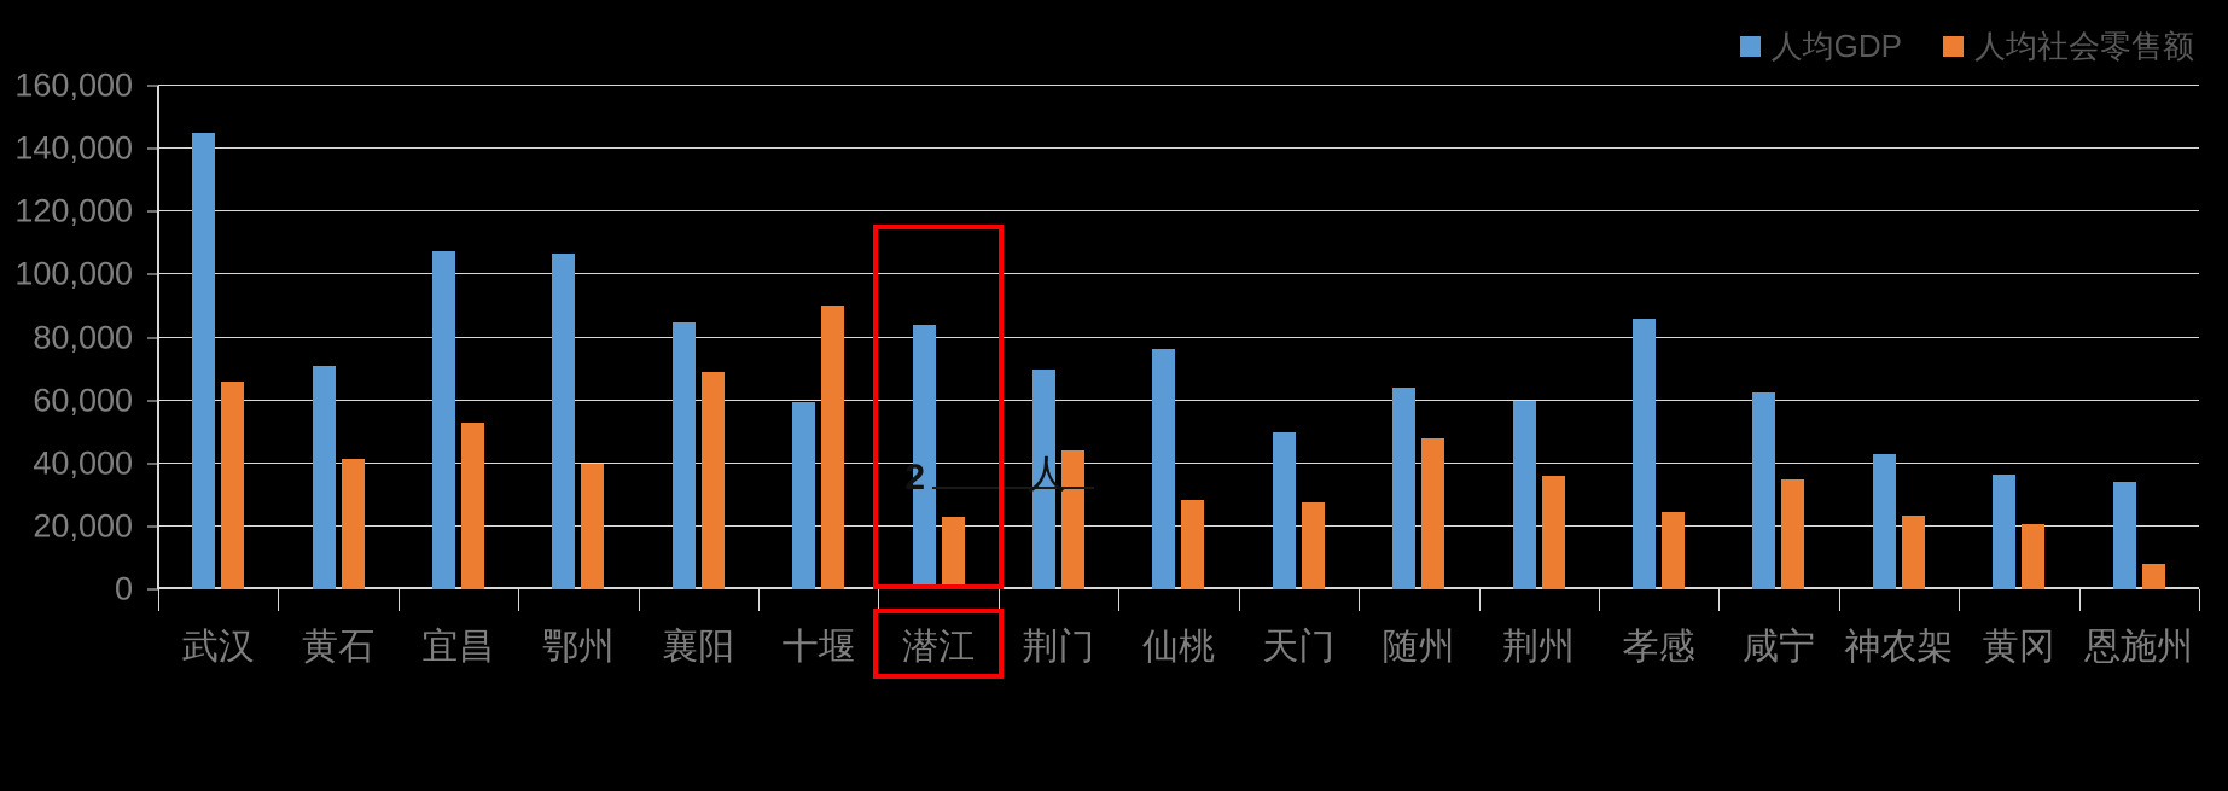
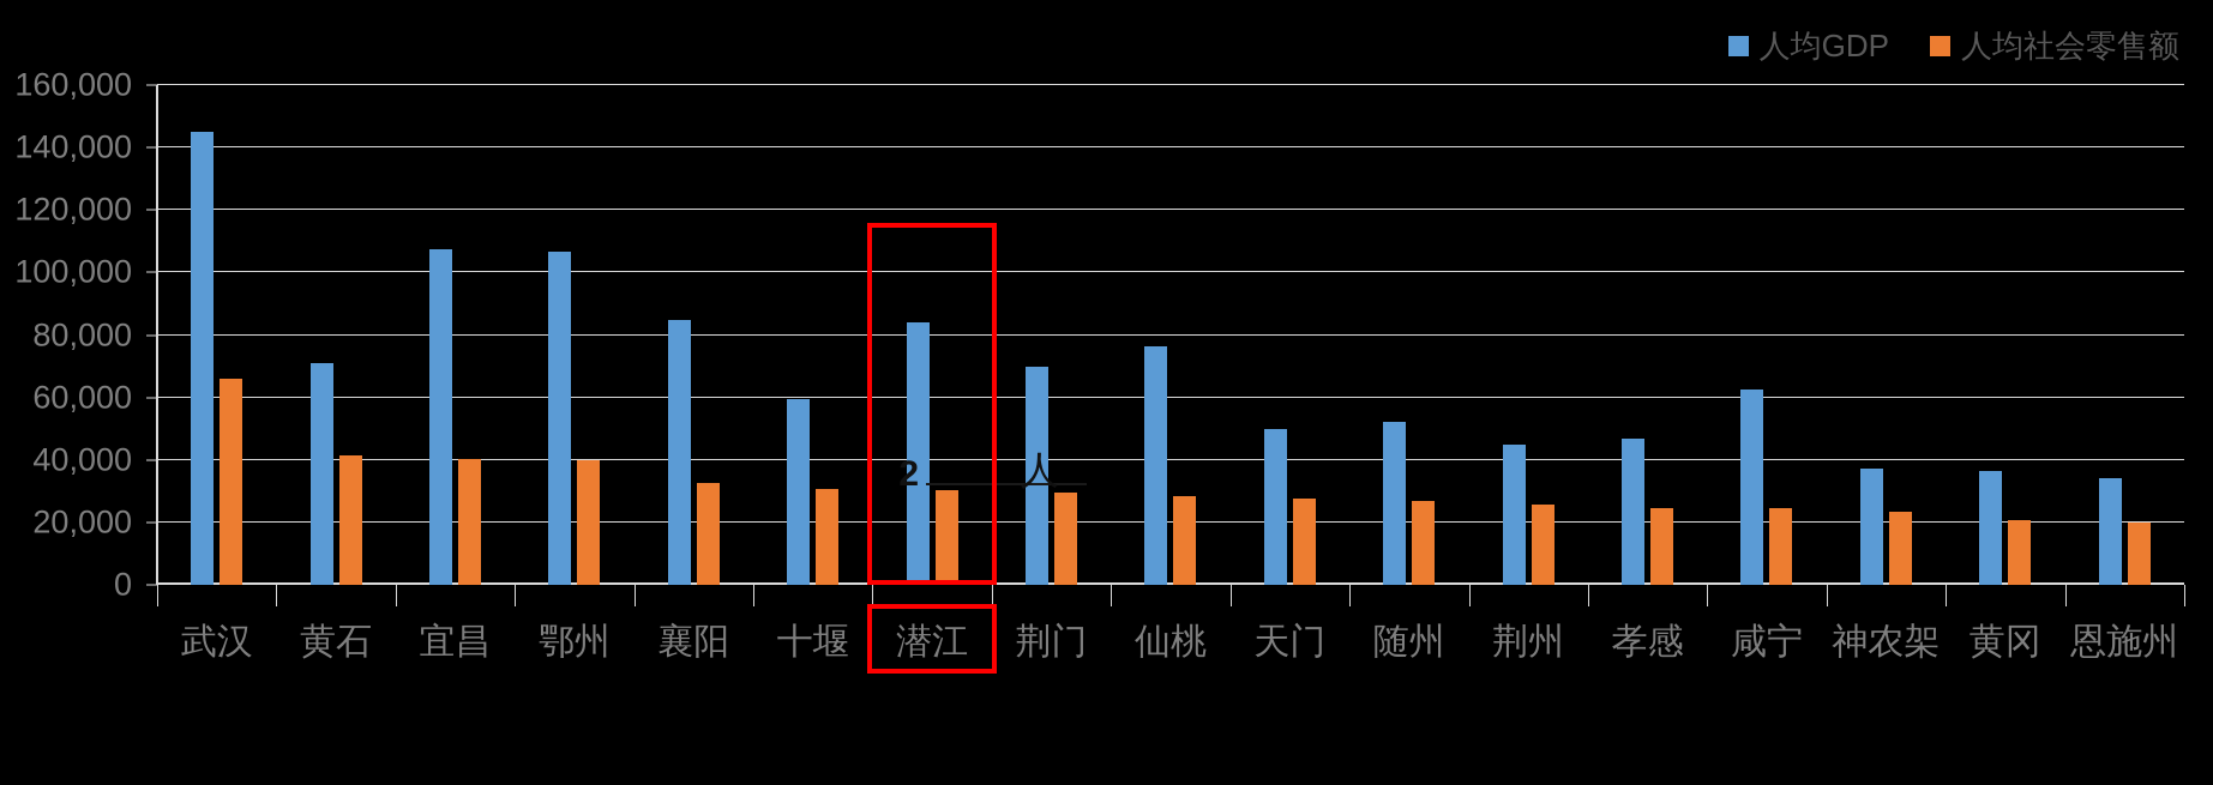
人均社会零售额/宜昌: 53000 -> 40000
人均社会零售额/襄阳: 69000 -> 33000
人均社会零售额/十堰: 90000 -> 31000
人均社会零售额/潜江: 23000 -> 30000
人均社会零售额/荆门: 44000 -> 30000
人均GDP/随州: 64000 -> 52000
人均社会零售额/随州: 48000 -> 27000
人均GDP/荆州: 60000 -> 45000
人均社会零售额/荆州: 36000 -> 26000
人均GDP/孝感: 86000 -> 47000
人均社会零售额/咸宁: 35000 -> 24000
人均GDP/神农架: 43000 -> 37000
人均社会零售额/恩施州: 8000 -> 20000
